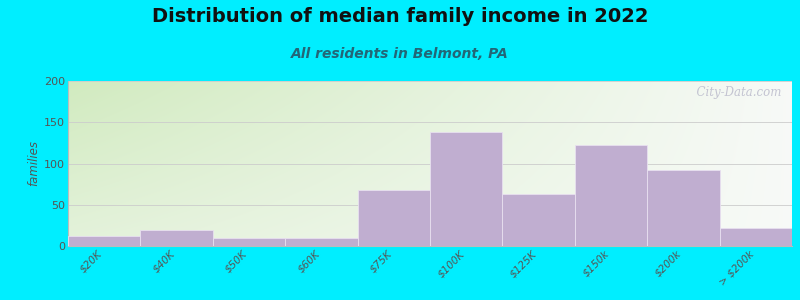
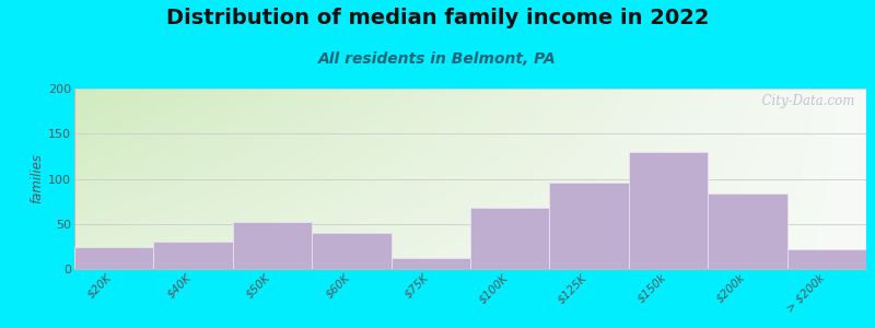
$20K: 12 -> 24
$40K: 20 -> 30
$50K: 10 -> 52
$60K: 10 -> 40
$75K: 68 -> 12
$100K: 138 -> 68
$125K: 63 -> 96
$150k: 122 -> 130
$200k: 92 -> 84
